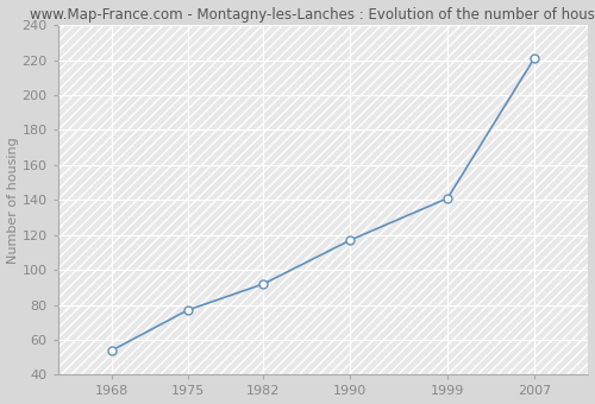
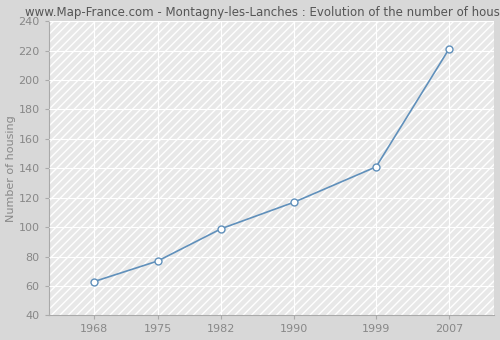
1968: 54 -> 63
1982: 92 -> 99
